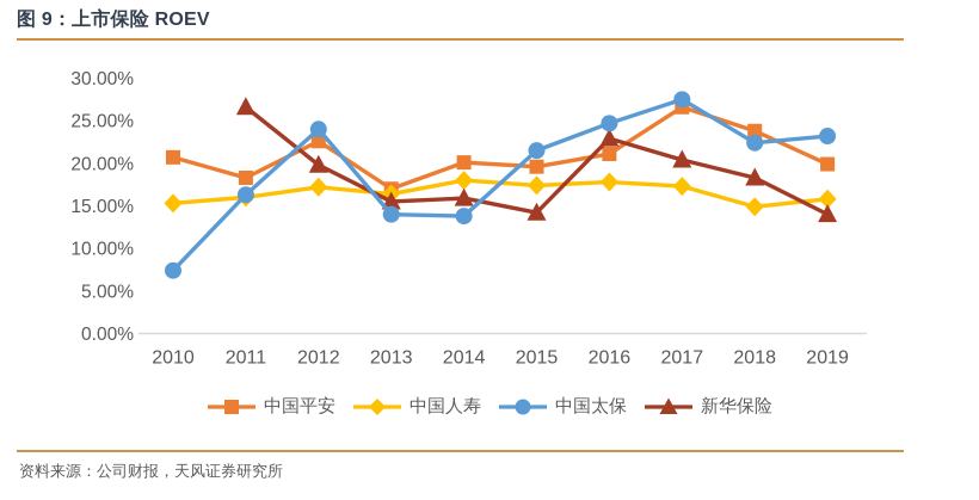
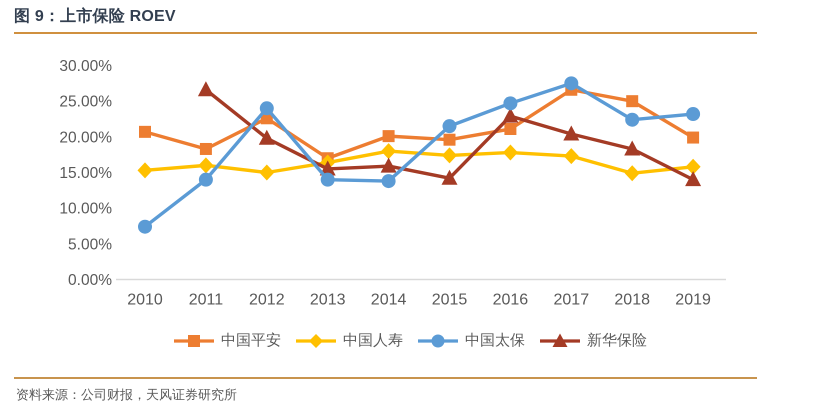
中国太保/2011: 16% -> 14%
中国人寿/2012: 17% -> 15%
中国平安/2018: 24% -> 25%
